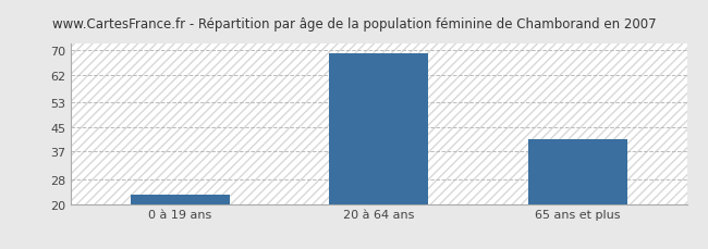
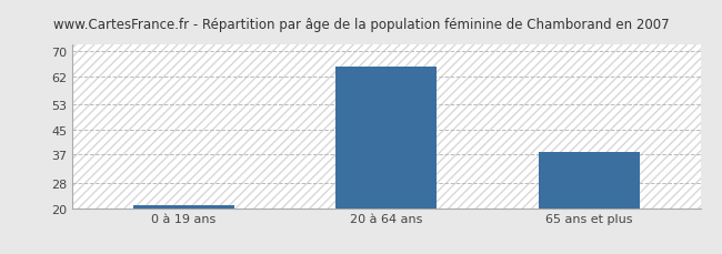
0 à 19 ans: 23 -> 21
20 à 64 ans: 69 -> 65
65 ans et plus: 41 -> 38
